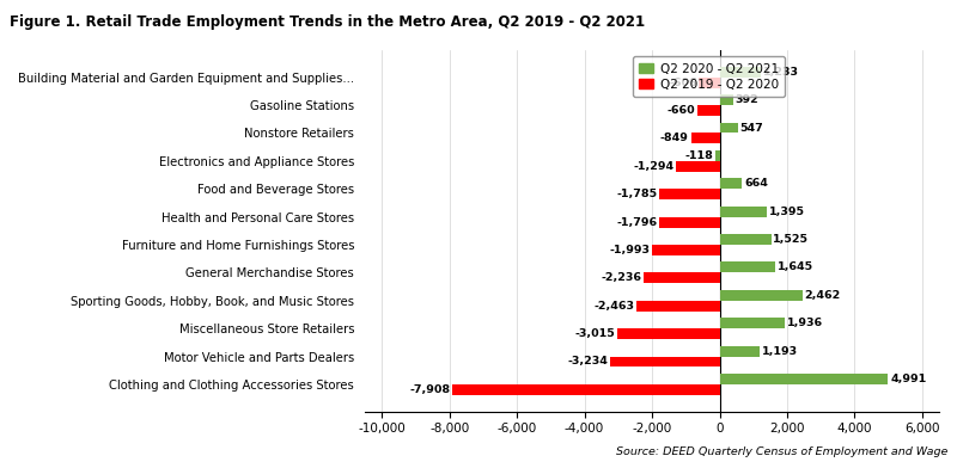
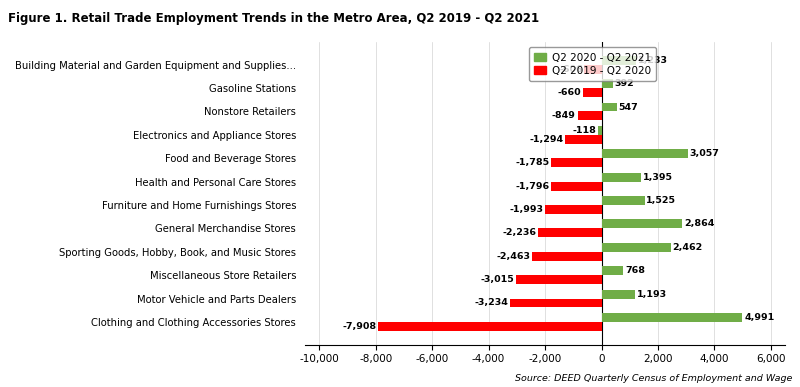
Q2 2020 - Q2 2021/Food and Beverage Stores: 664 -> 3,057
Q2 2020 - Q2 2021/General Merchandise Stores: 1,645 -> 2,864
Q2 2020 - Q2 2021/Miscellaneous Store Retailers: 1,936 -> 768
